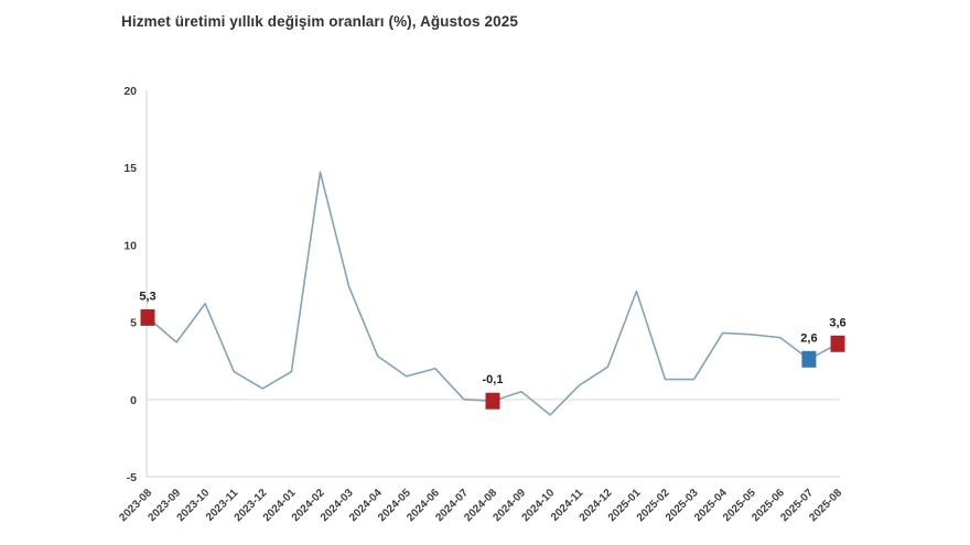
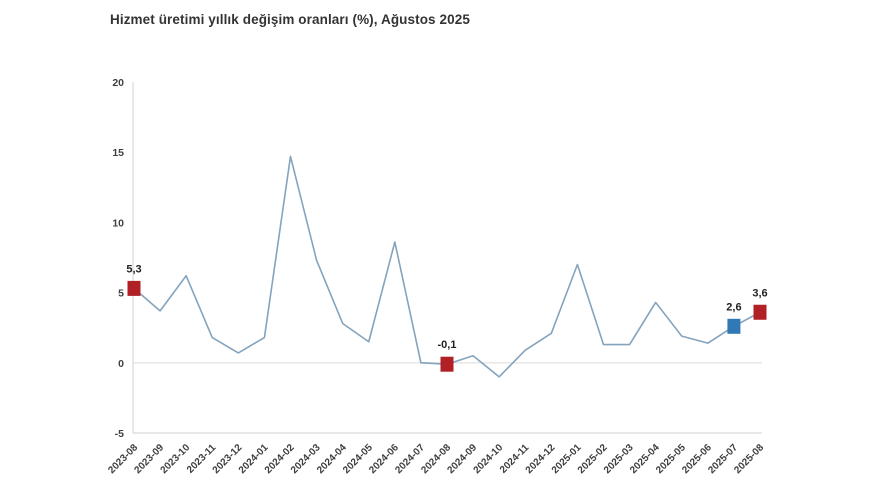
2024-06: 2.0 -> 8.6
2025-05: 4.2 -> 1.9
2025-06: 4.0 -> 1.4
